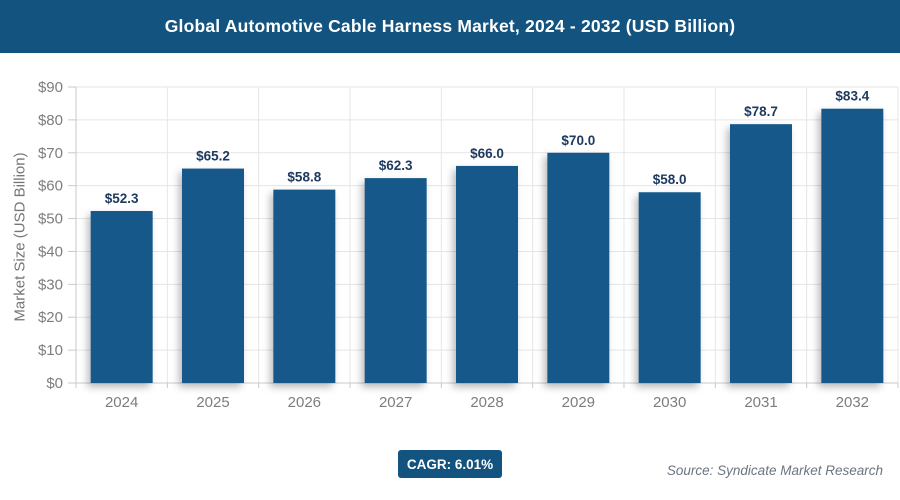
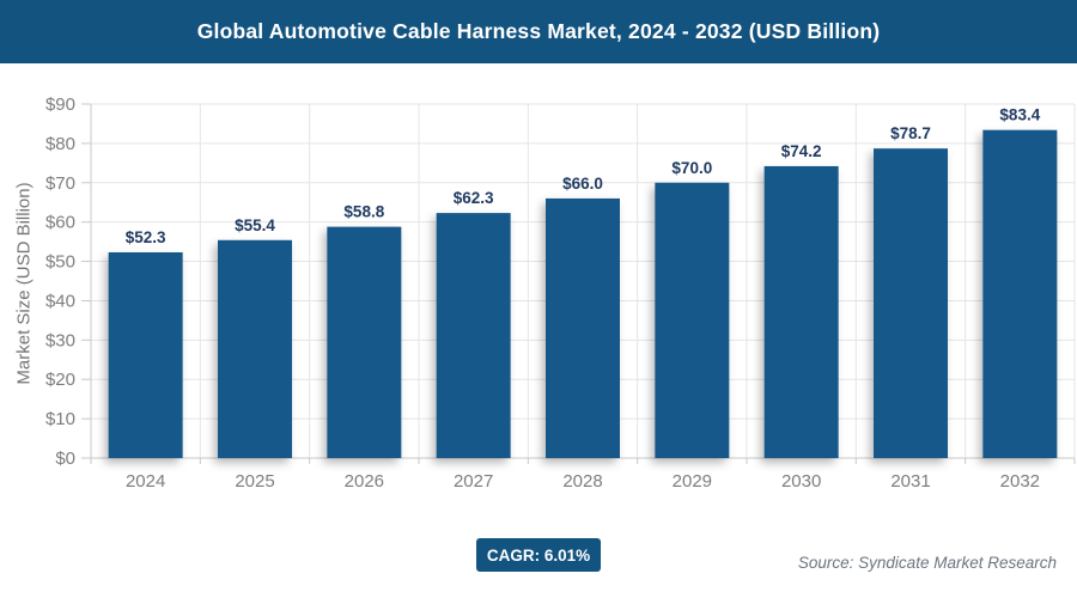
2025: $65.2 -> $55.4
2030: $58.0 -> $74.2
